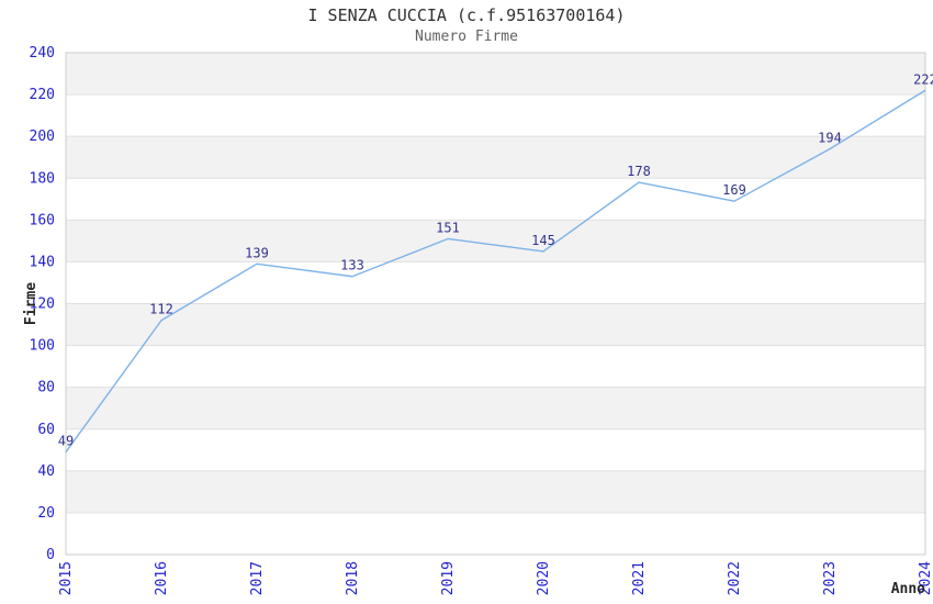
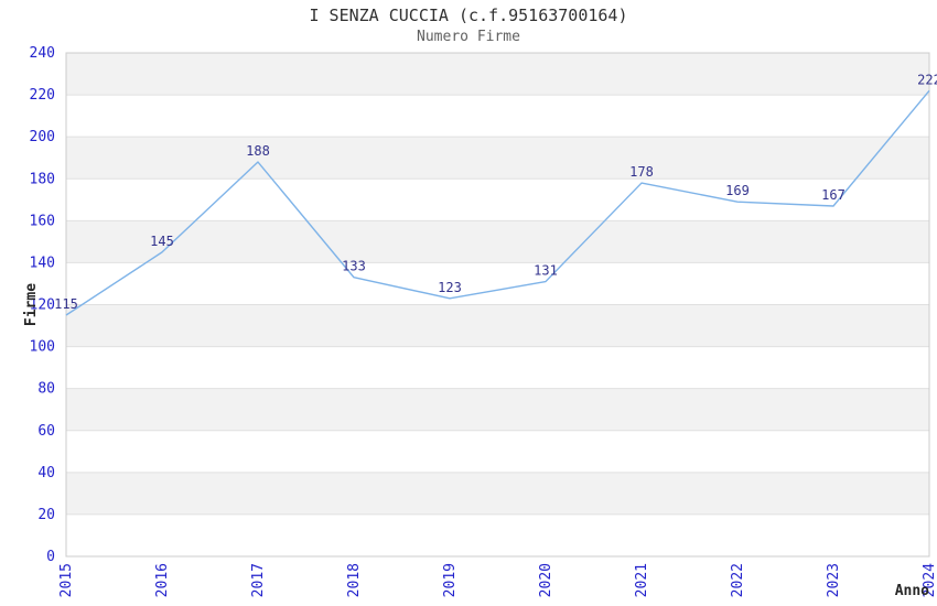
2015: 49 -> 115
2016: 112 -> 145
2017: 139 -> 188
2019: 151 -> 123
2020: 145 -> 131
2023: 194 -> 167
